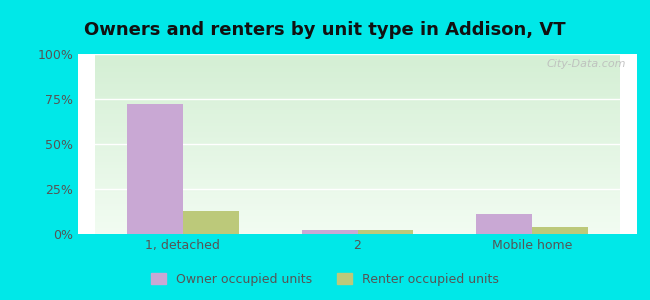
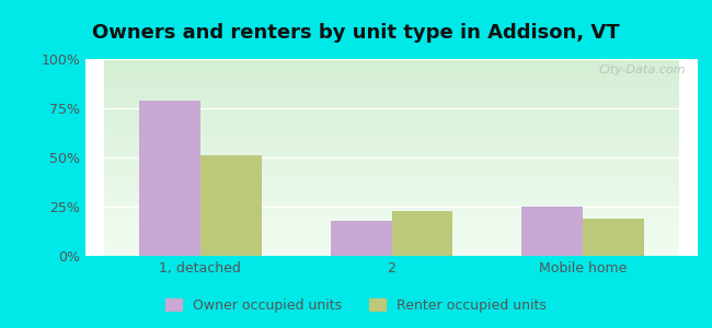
Owner occupied units/1, detached: 72% -> 79%
Renter occupied units/1, detached: 13% -> 51%
Owner occupied units/2: 2% -> 18%
Renter occupied units/2: 2% -> 23%
Owner occupied units/Mobile home: 11% -> 25%
Renter occupied units/Mobile home: 4% -> 19%
